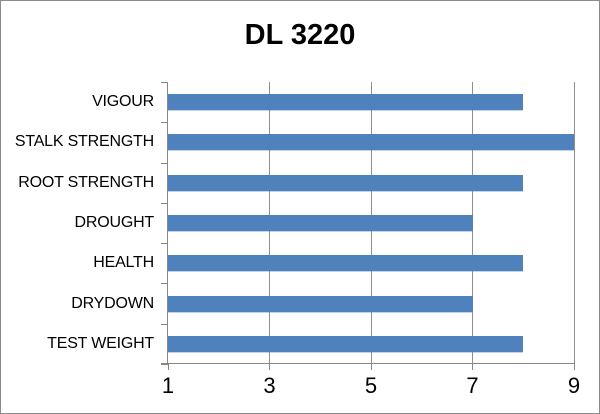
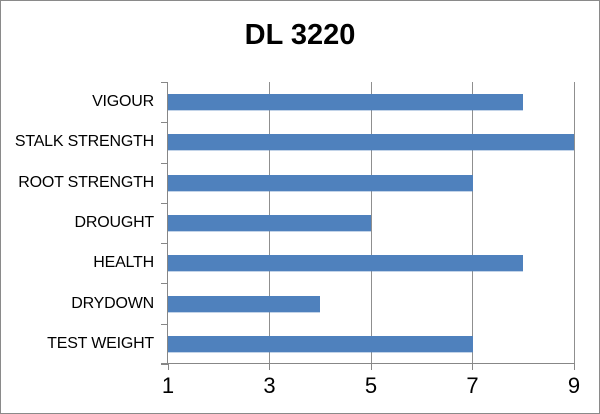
ROOT STRENGTH: 8 -> 7
DROUGHT: 7 -> 5
DRYDOWN: 7 -> 4
TEST WEIGHT: 8 -> 7
